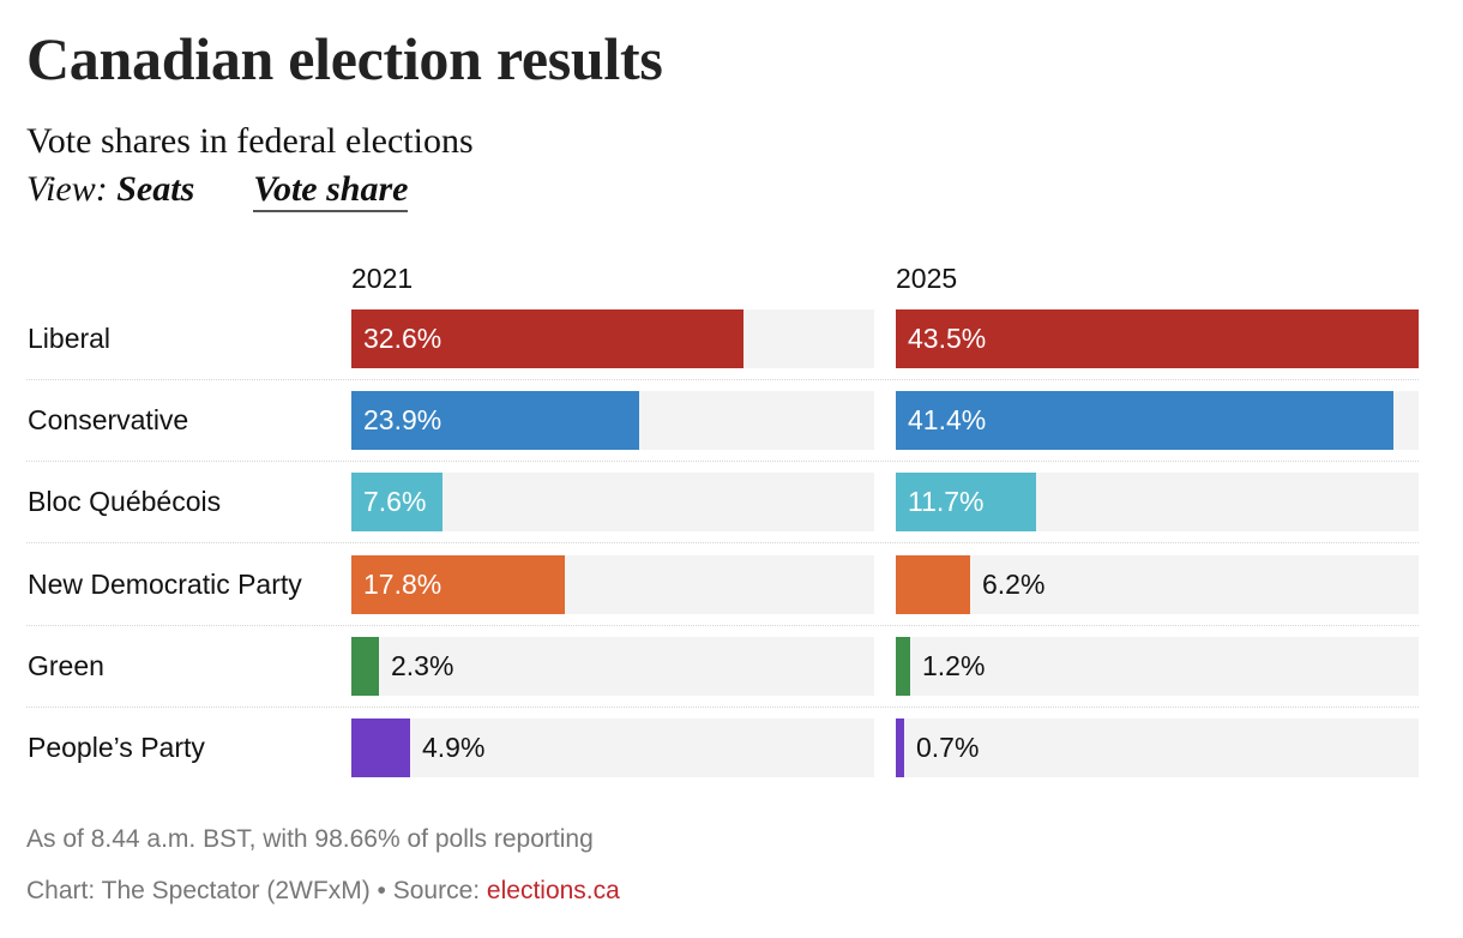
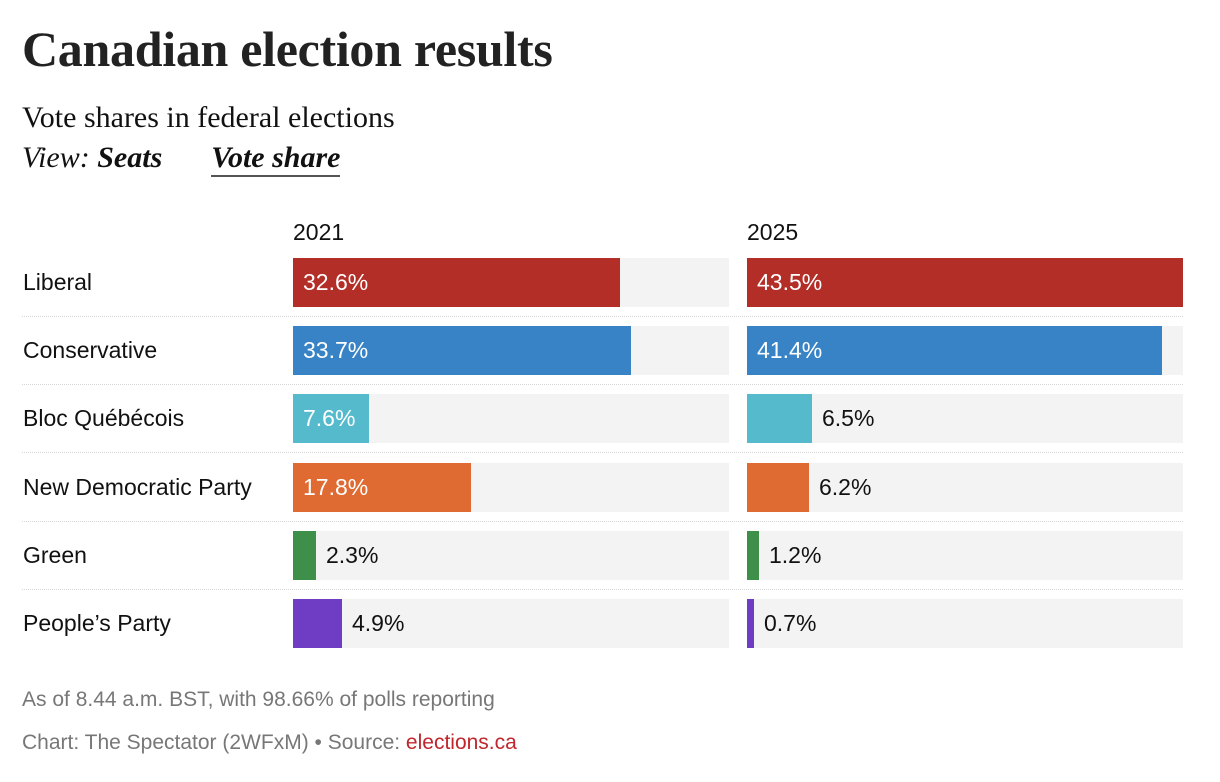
2021/Conservative: 23.9% -> 33.7%
2025/Bloc Québécois: 11.7% -> 6.5%
